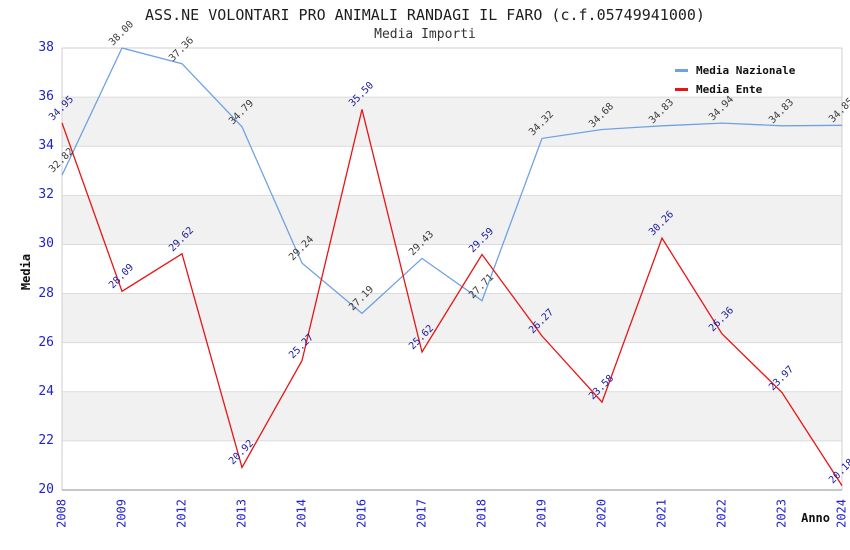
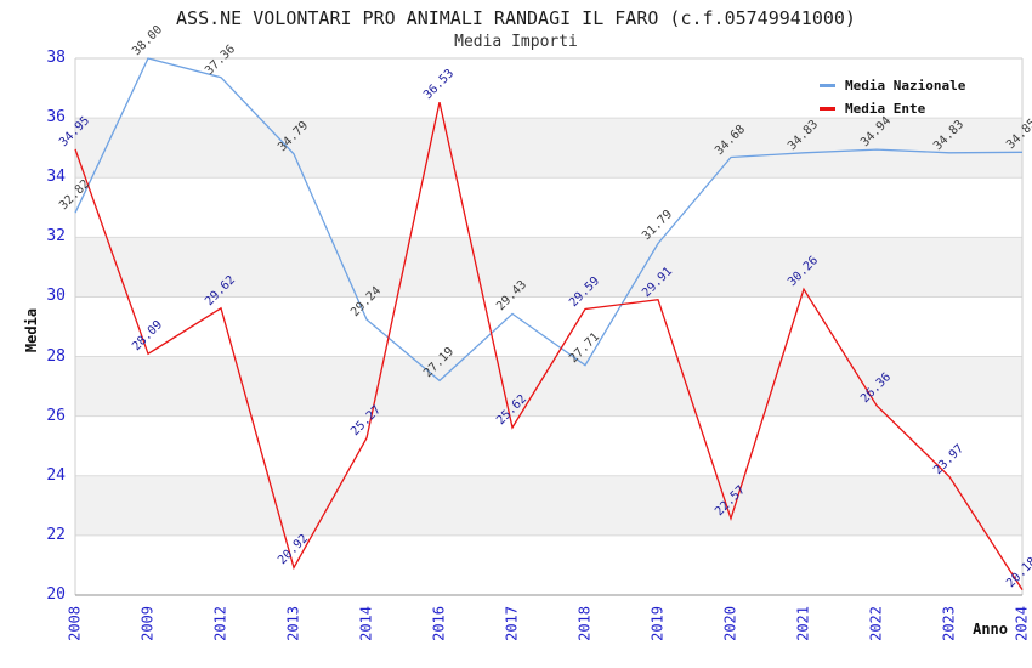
Media Ente/2016: 35.50 -> 36.53
Media Nazionale/2019: 34.32 -> 31.79
Media Ente/2019: 26.27 -> 29.91
Media Ente/2020: 23.58 -> 22.57
